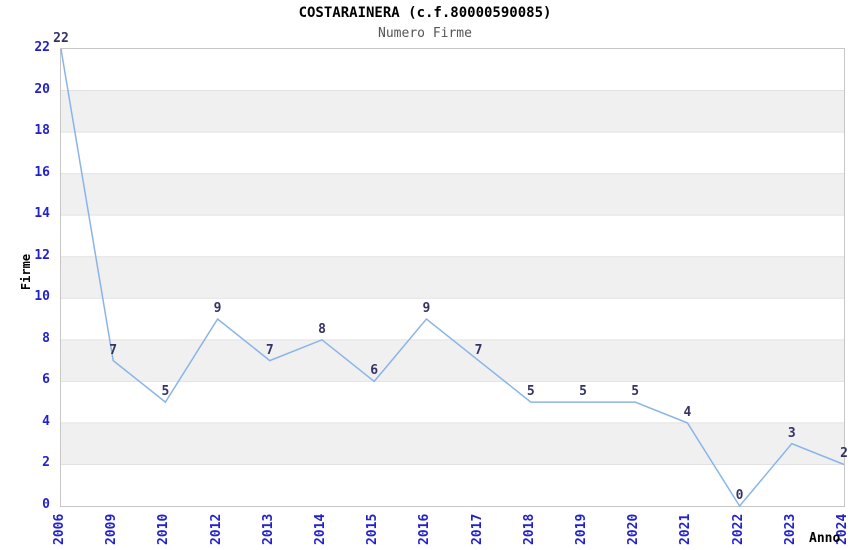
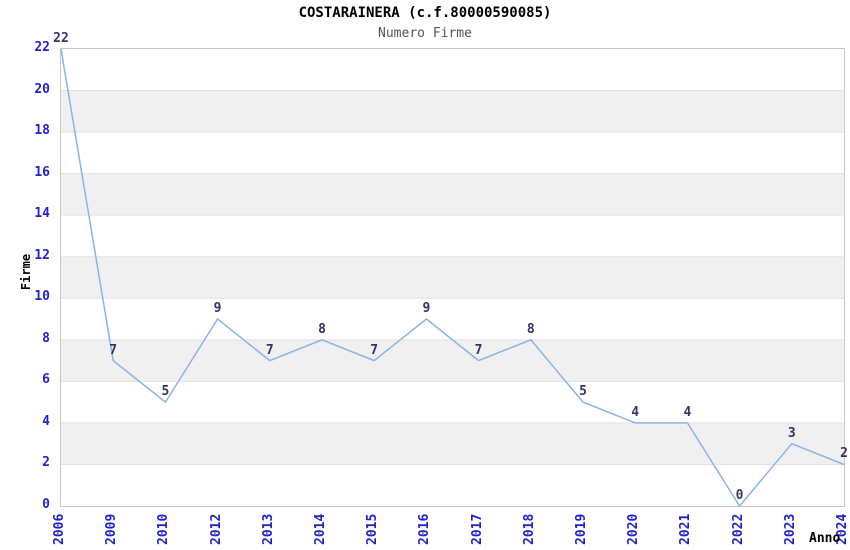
2015: 6 -> 7
2018: 5 -> 8
2020: 5 -> 4
